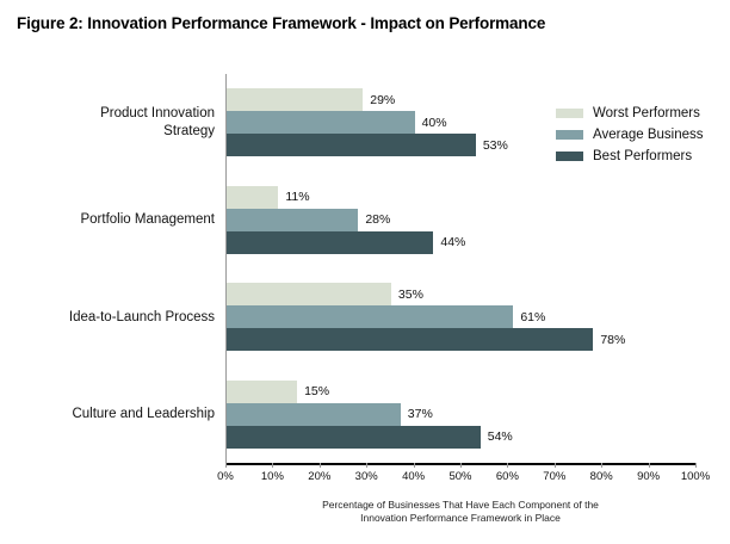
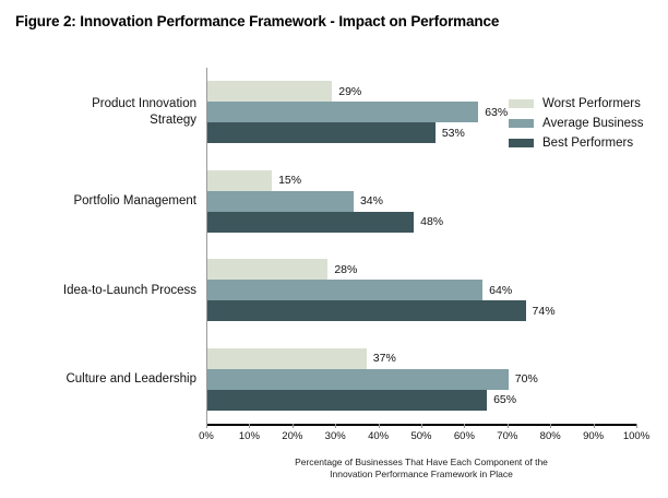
Average Business/Product Innovation Strategy: 40% -> 63%
Worst Performers/Portfolio Management: 11% -> 15%
Average Business/Portfolio Management: 28% -> 34%
Best Performers/Portfolio Management: 44% -> 48%
Worst Performers/Idea-to-Launch Process: 35% -> 28%
Average Business/Idea-to-Launch Process: 61% -> 64%
Best Performers/Idea-to-Launch Process: 78% -> 74%
Worst Performers/Culture and Leadership: 15% -> 37%
Average Business/Culture and Leadership: 37% -> 70%
Best Performers/Culture and Leadership: 54% -> 65%
